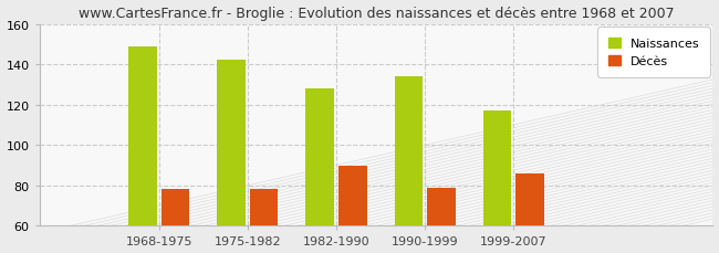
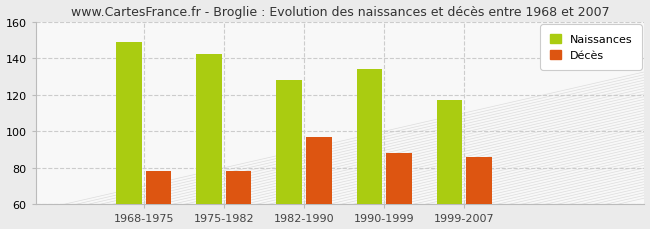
Décès/1982-1990: 90 -> 97
Décès/1990-1999: 79 -> 88
